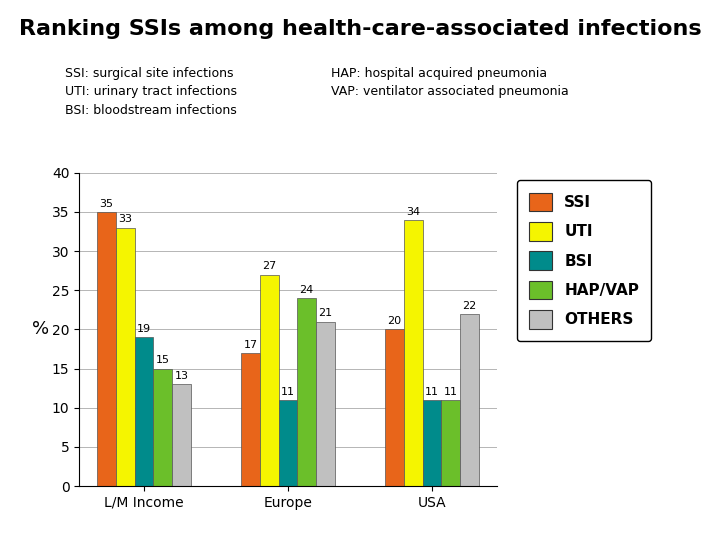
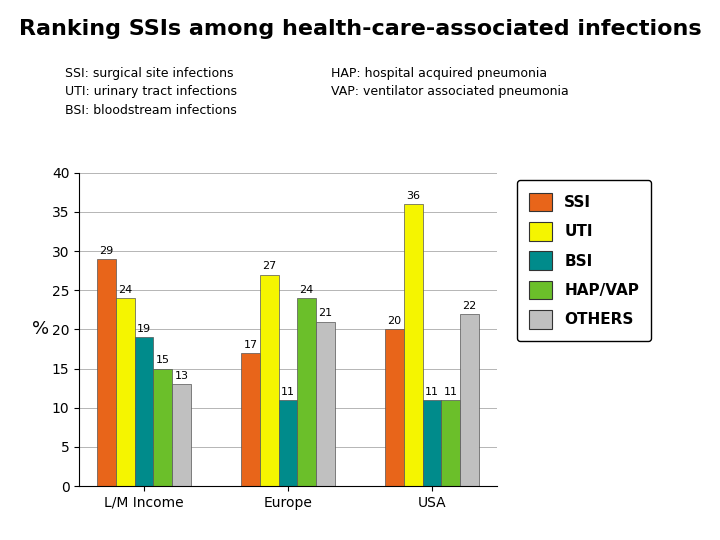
SSI/L/M Income: 35 -> 29
UTI/L/M Income: 33 -> 24
UTI/USA: 34 -> 36
